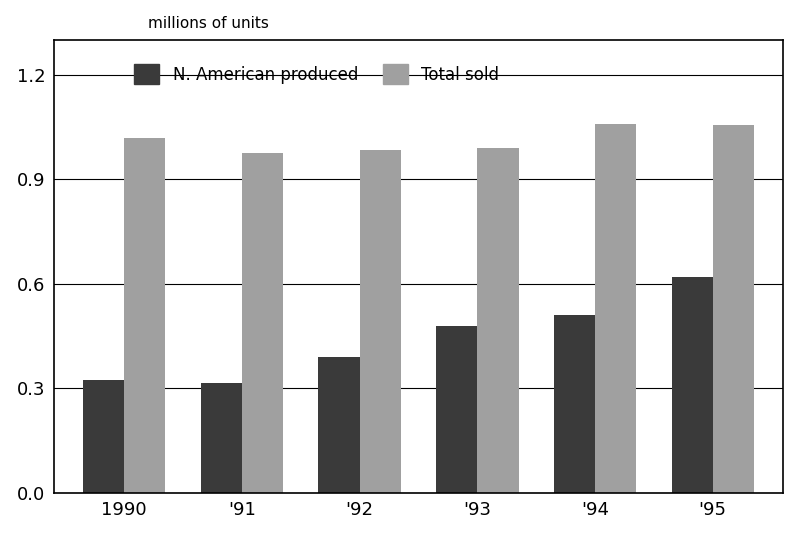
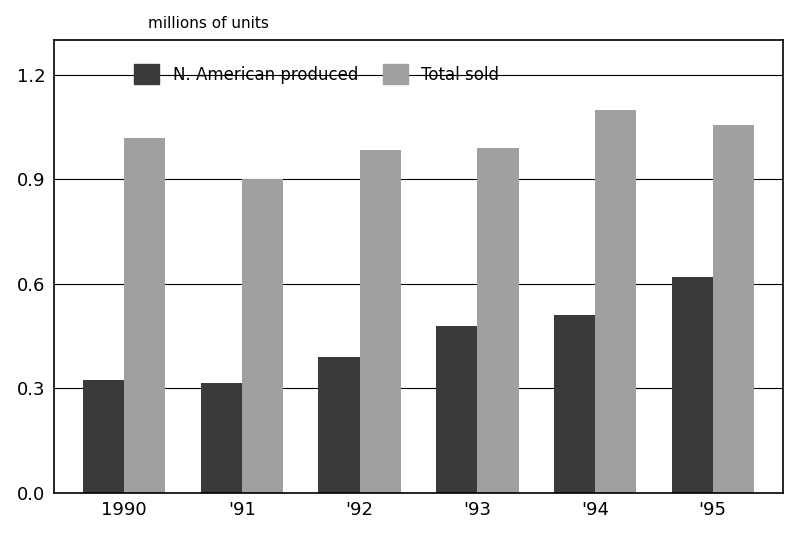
Total sold/'91: 0.975 -> 0.900
Total sold/'94: 1.060 -> 1.100
